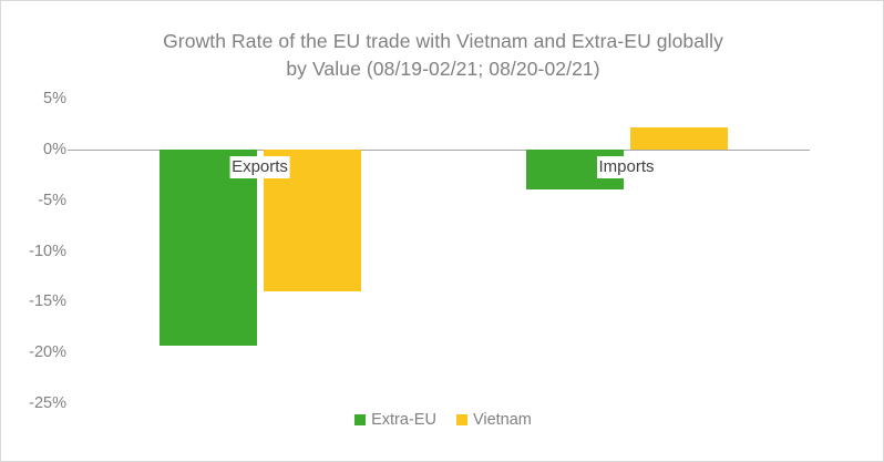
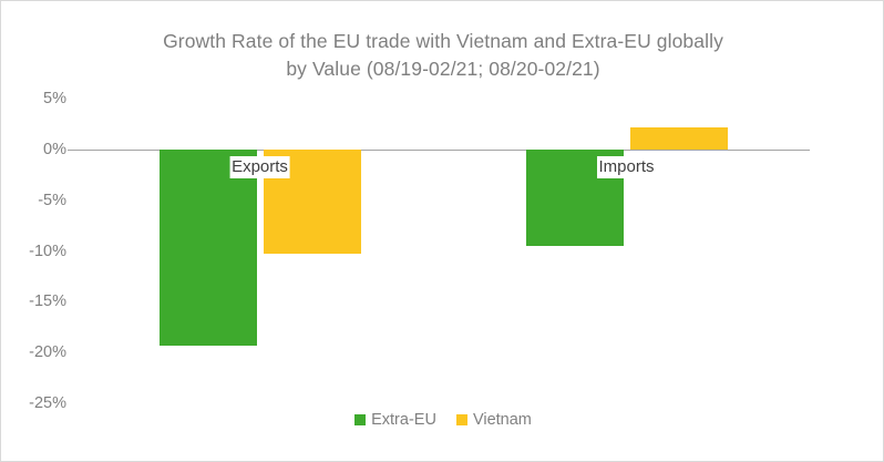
Vietnam/Exports: -14% -> -10%
Extra-EU/Imports: -4% -> -10%
